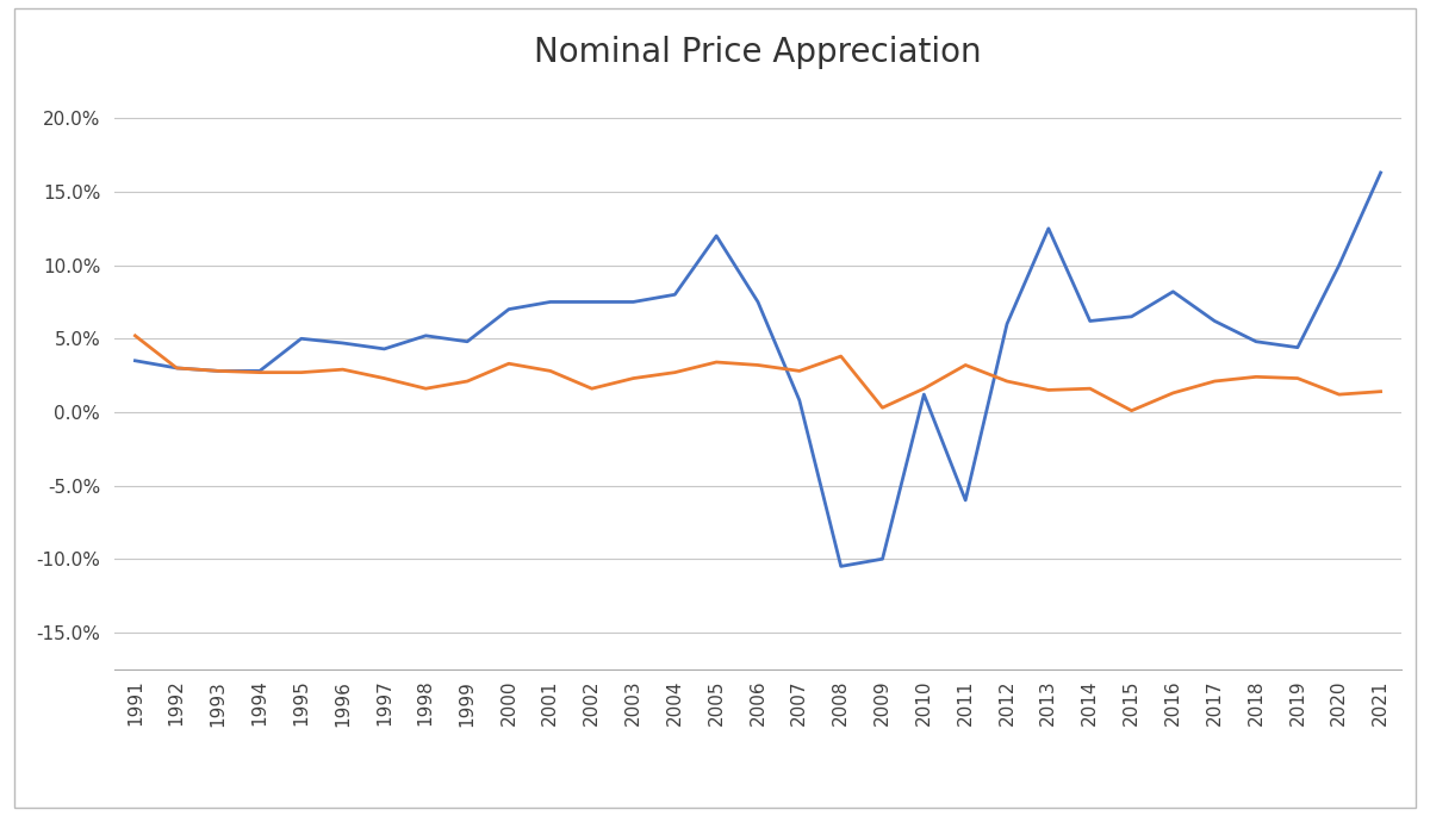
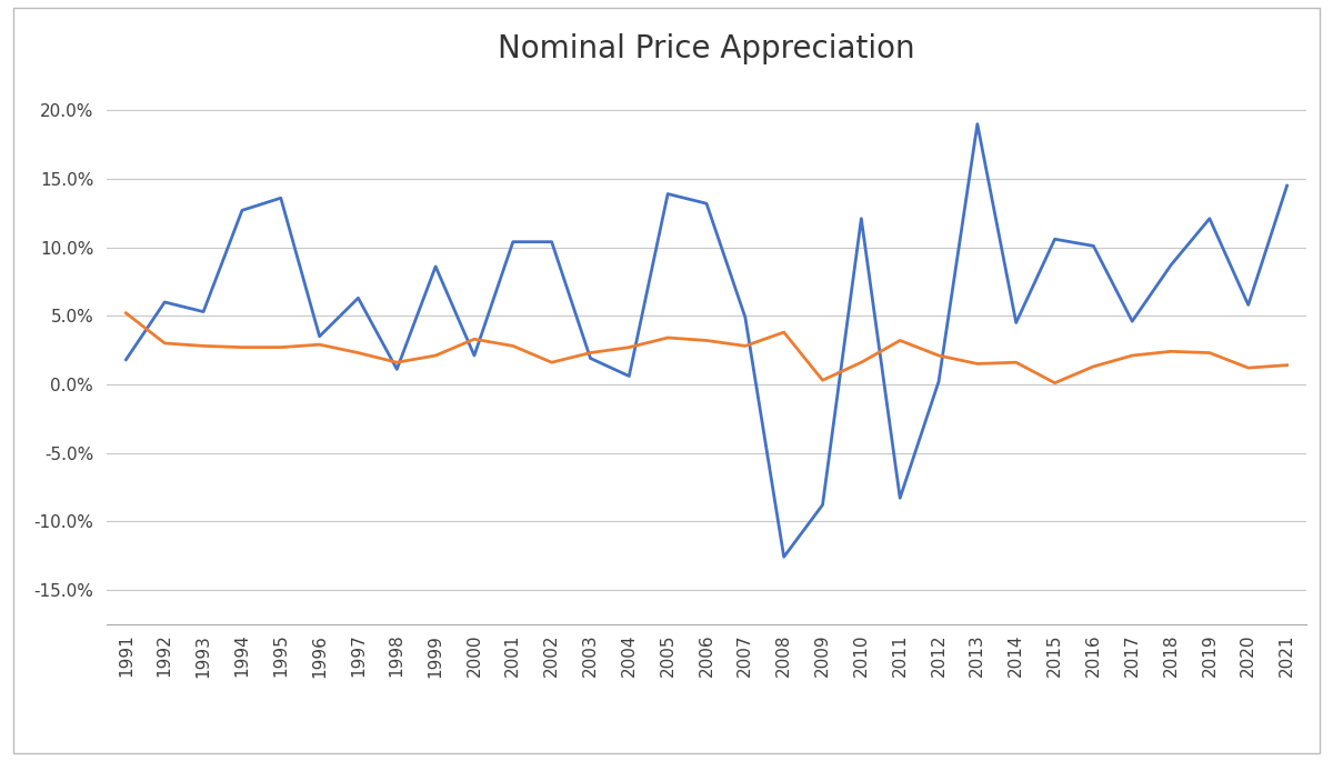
Nominal Price Appreciation/1991: 3.5% -> 1.8%
Nominal Price Appreciation/1992: 3.0% -> 6.0%
Nominal Price Appreciation/1993: 2.8% -> 5.3%
Nominal Price Appreciation/1994: 2.8% -> 12.7%
Nominal Price Appreciation/1995: 5.0% -> 13.6%
Nominal Price Appreciation/1996: 4.7% -> 3.5%
Nominal Price Appreciation/1997: 4.3% -> 6.3%
Nominal Price Appreciation/1998: 5.2% -> 1.1%
Nominal Price Appreciation/1999: 4.8% -> 8.6%
Nominal Price Appreciation/2000: 7.0% -> 2.1%
Nominal Price Appreciation/2001: 7.5% -> 10.4%
Nominal Price Appreciation/2002: 7.5% -> 10.4%
Nominal Price Appreciation/2003: 7.5% -> 1.9%
Nominal Price Appreciation/2004: 8.0% -> 0.6%
Nominal Price Appreciation/2005: 12.0% -> 13.9%
Nominal Price Appreciation/2006: 7.5% -> 13.2%
Nominal Price Appreciation/2007: 0.8% -> 4.9%
Nominal Price Appreciation/2008: -10.5% -> -12.6%
Nominal Price Appreciation/2009: -10.0% -> -8.8%
Nominal Price Appreciation/2010: 1.2% -> 12.1%
Nominal Price Appreciation/2011: -6.0% -> -8.3%
Nominal Price Appreciation/2012: 6.0% -> 0.2%
Nominal Price Appreciation/2013: 12.5% -> 19.0%
Nominal Price Appreciation/2014: 6.2% -> 4.5%
Nominal Price Appreciation/2015: 6.5% -> 10.6%
Nominal Price Appreciation/2016: 8.2% -> 10.1%
Nominal Price Appreciation/2017: 6.2% -> 4.6%
Nominal Price Appreciation/2018: 4.8% -> 8.7%
Nominal Price Appreciation/2019: 4.4% -> 12.1%
Nominal Price Appreciation/2020: 10.0% -> 5.8%
Nominal Price Appreciation/2021: 16.3% -> 14.5%
